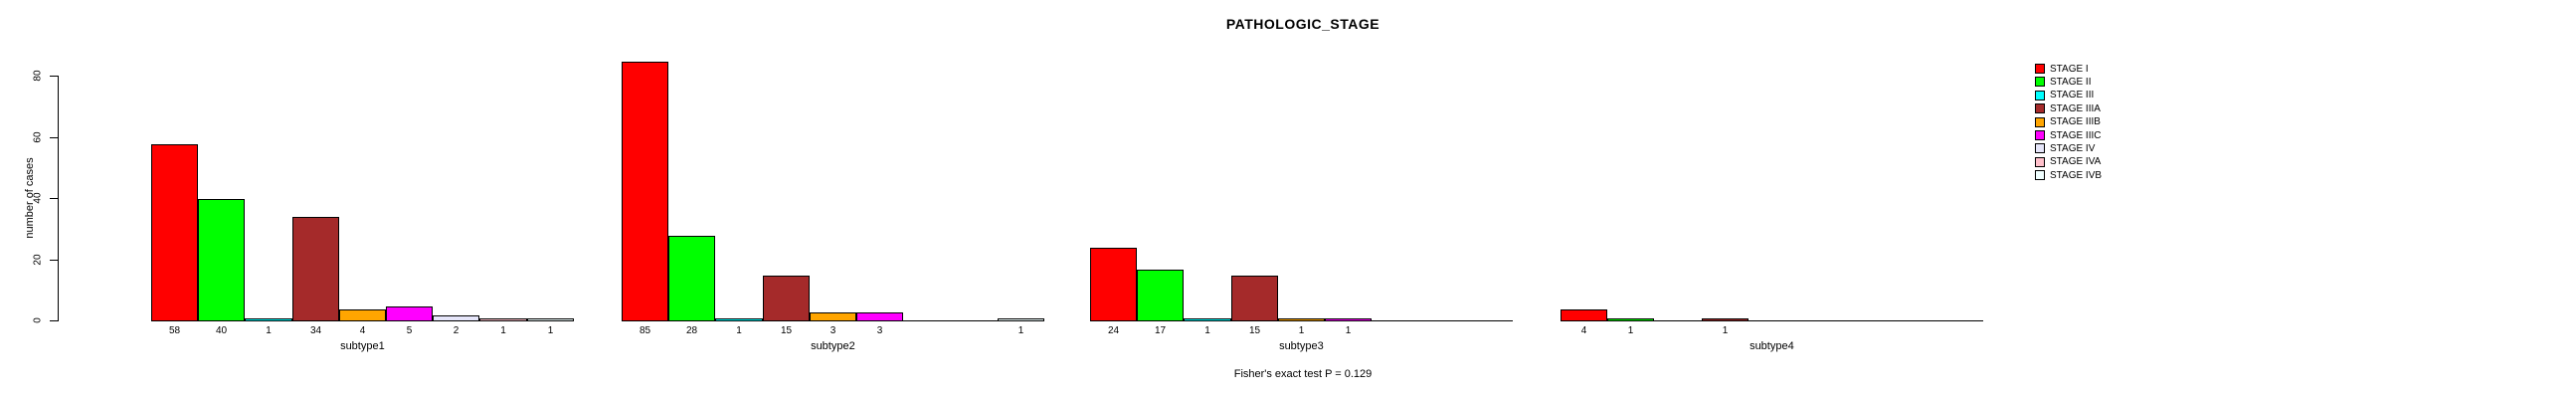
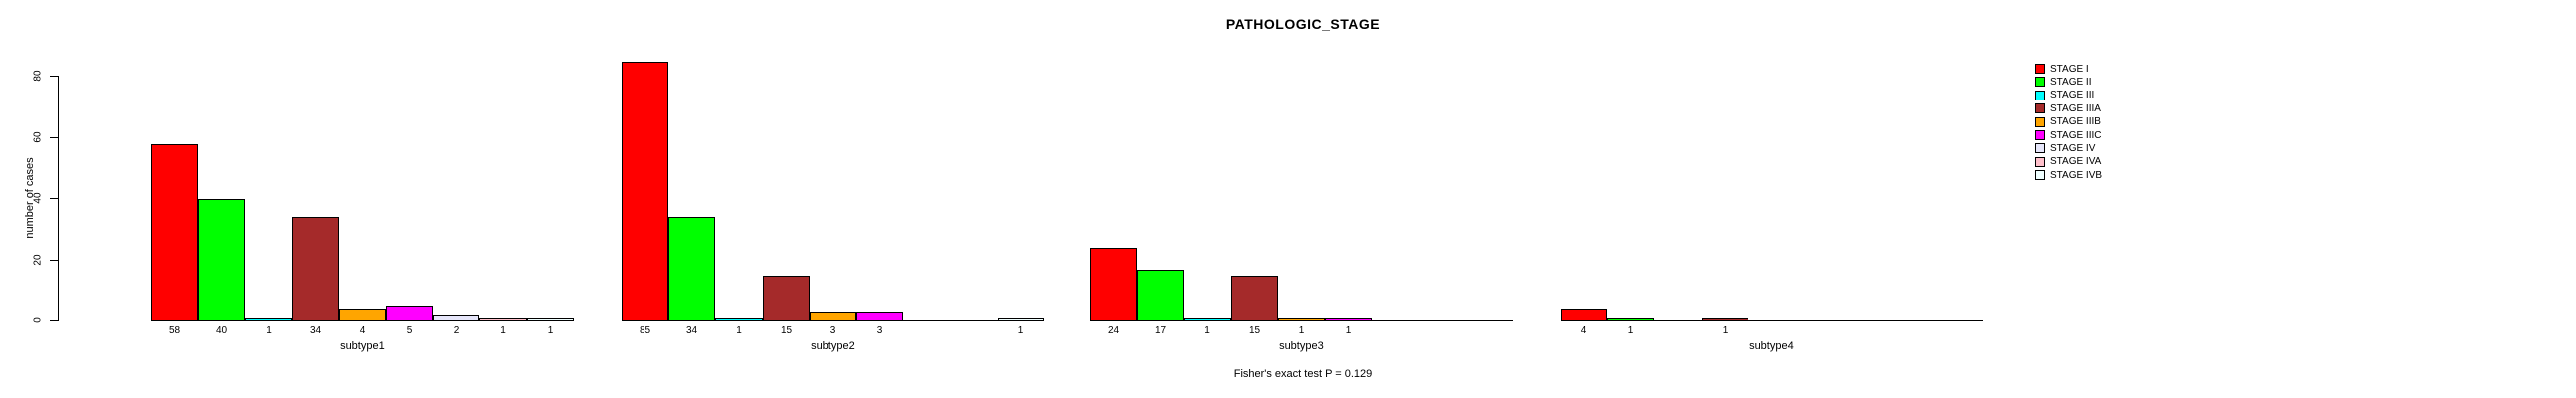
STAGE II/subtype2: 28 -> 34
